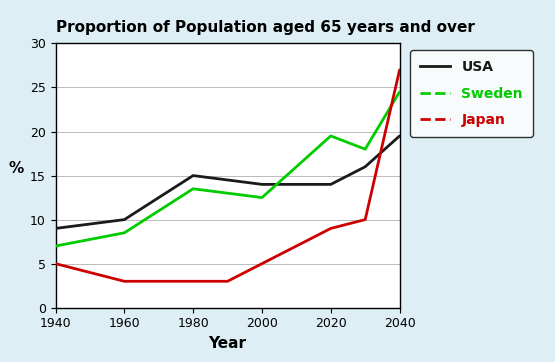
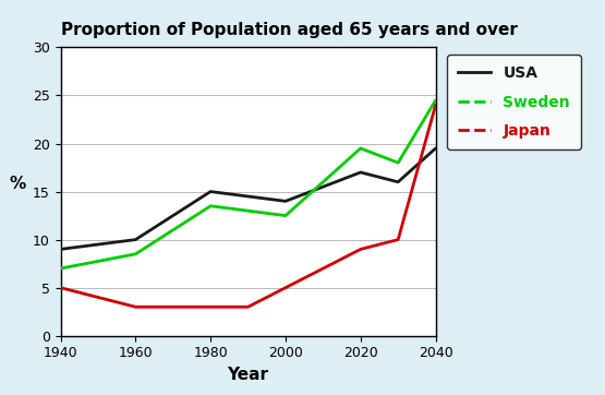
USA/2020: 14.0 -> 17.0
Japan/2040: 27 -> 24
